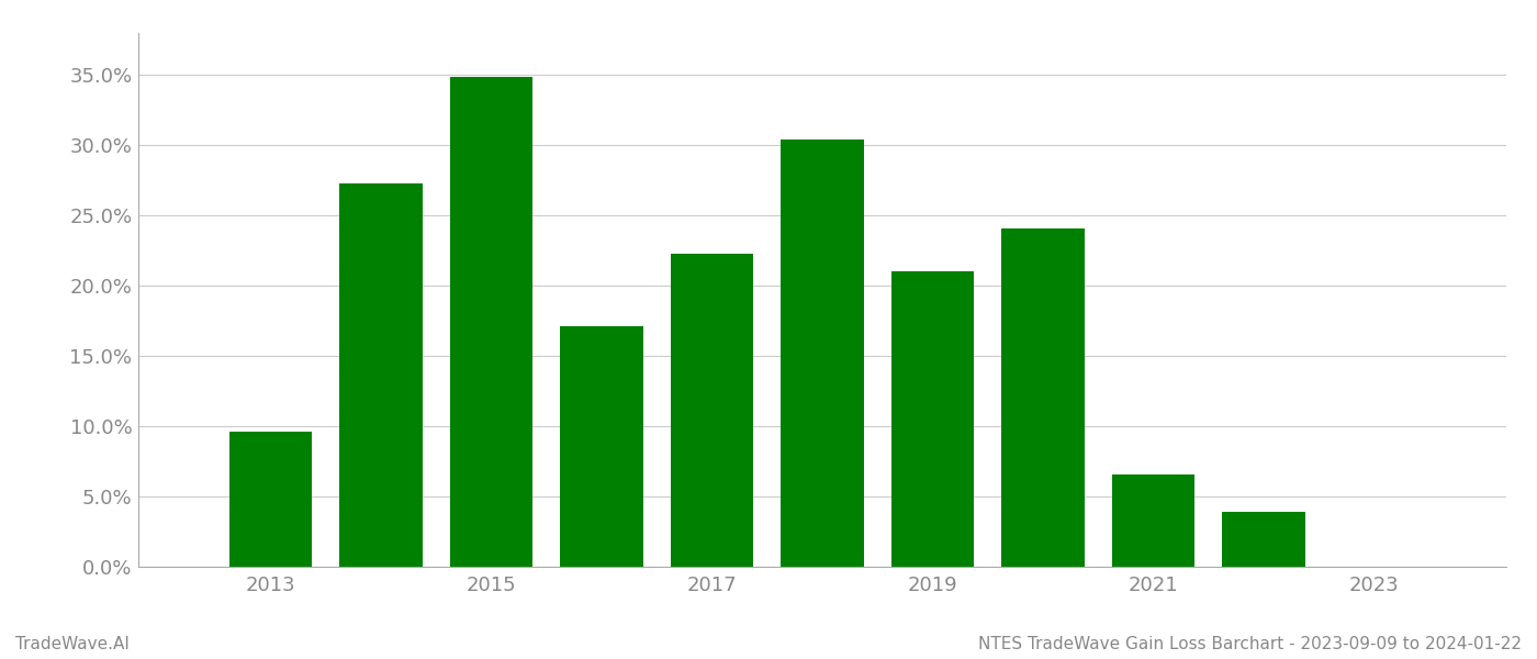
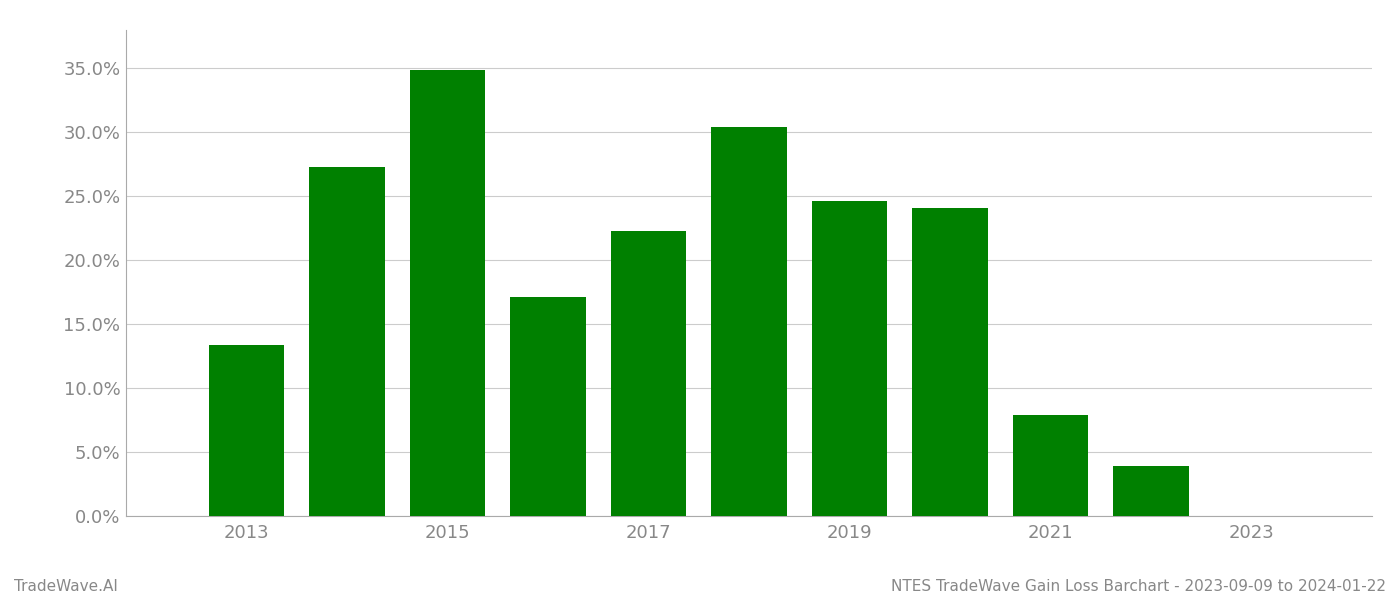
2013: 9.6% -> 13.4%
2019: 21.0% -> 24.6%
2021: 6.6% -> 7.9%
